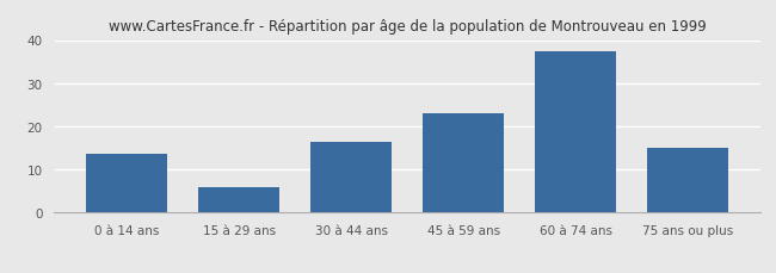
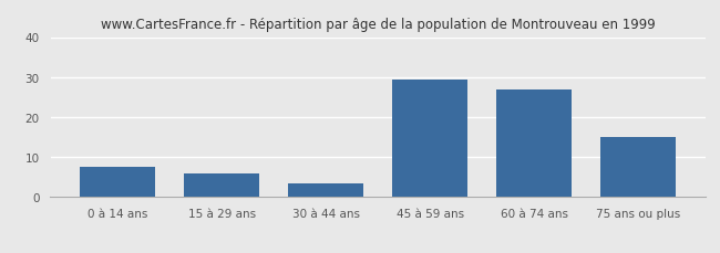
0 à 14 ans: 13.5 -> 7.5
30 à 44 ans: 16.5 -> 3.5
45 à 59 ans: 23.0 -> 29.5
60 à 74 ans: 37.5 -> 27.0
